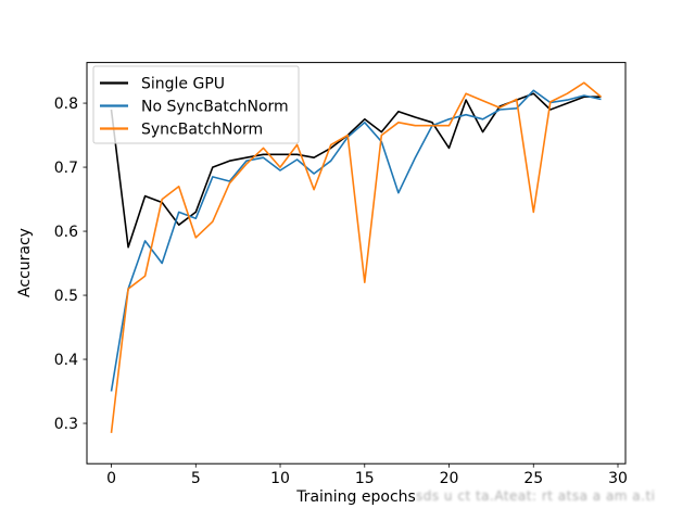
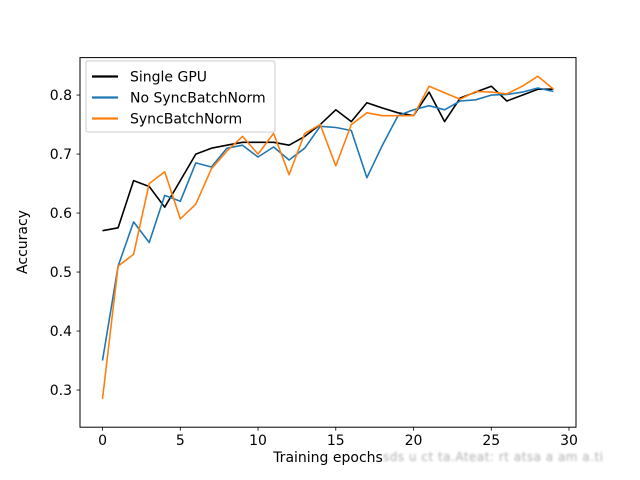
Single GPU/0: 0.79 -> 0.57
Single GPU/5: 0.63 -> 0.66
No SyncBatchNorm/15: 0.77 -> 0.74
SyncBatchNorm/15: 0.52 -> 0.68
Single GPU/20: 0.73 -> 0.77
No SyncBatchNorm/25: 0.82 -> 0.80
SyncBatchNorm/25: 0.63 -> 0.81
